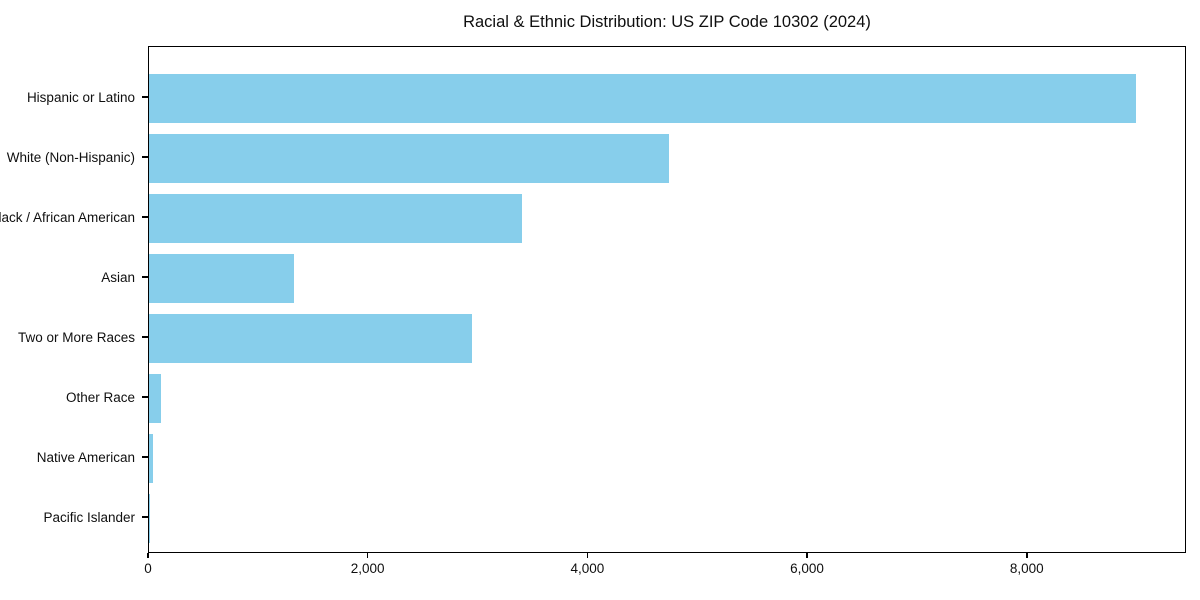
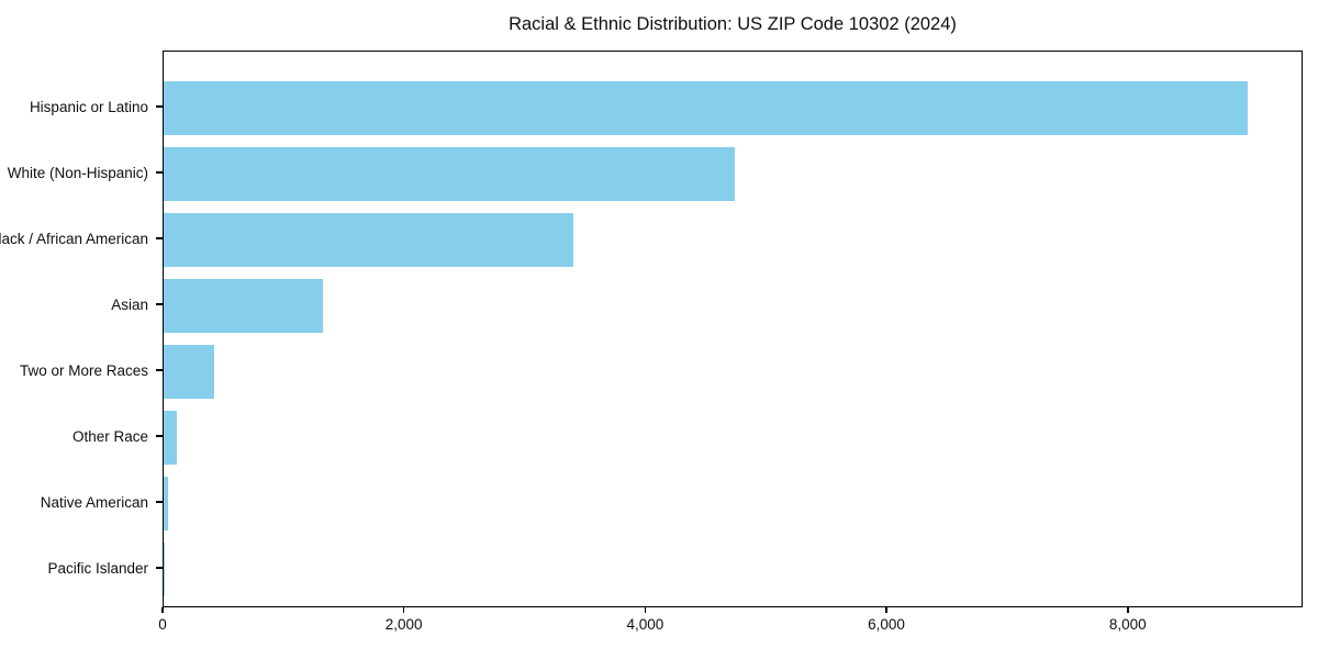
Two or More Races: 2950 -> 420
